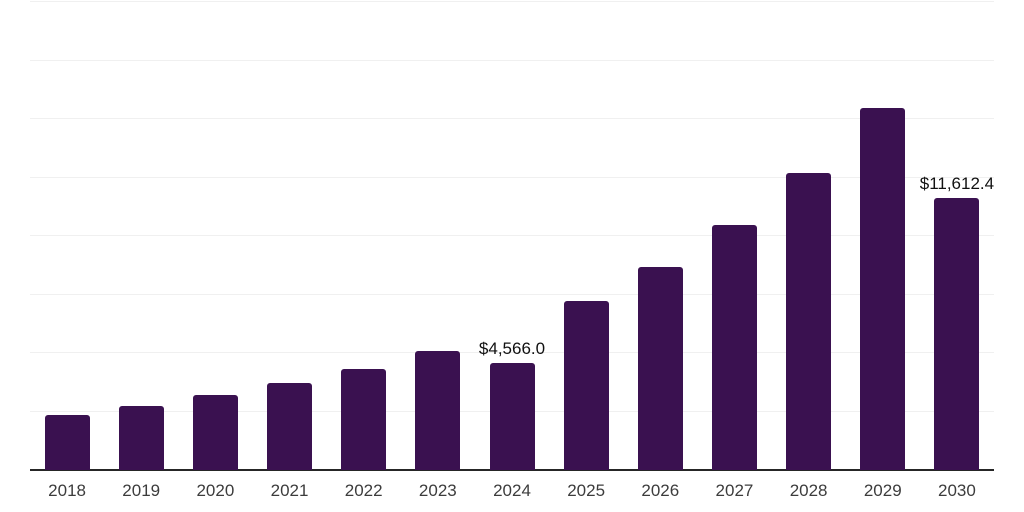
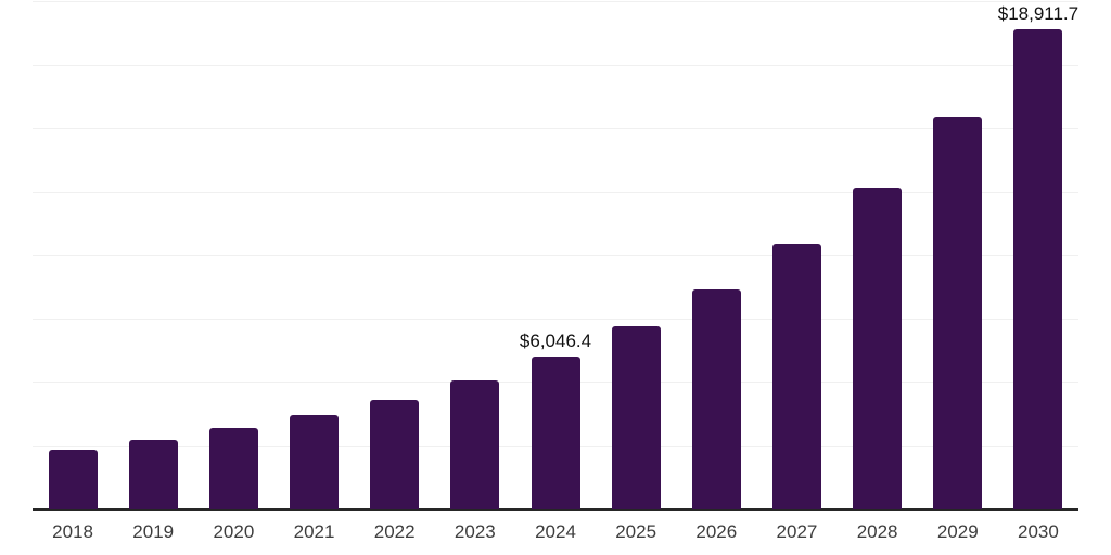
2024: $4,566.0 -> $6,046.4
2030: $11,612.4 -> $18,911.7
